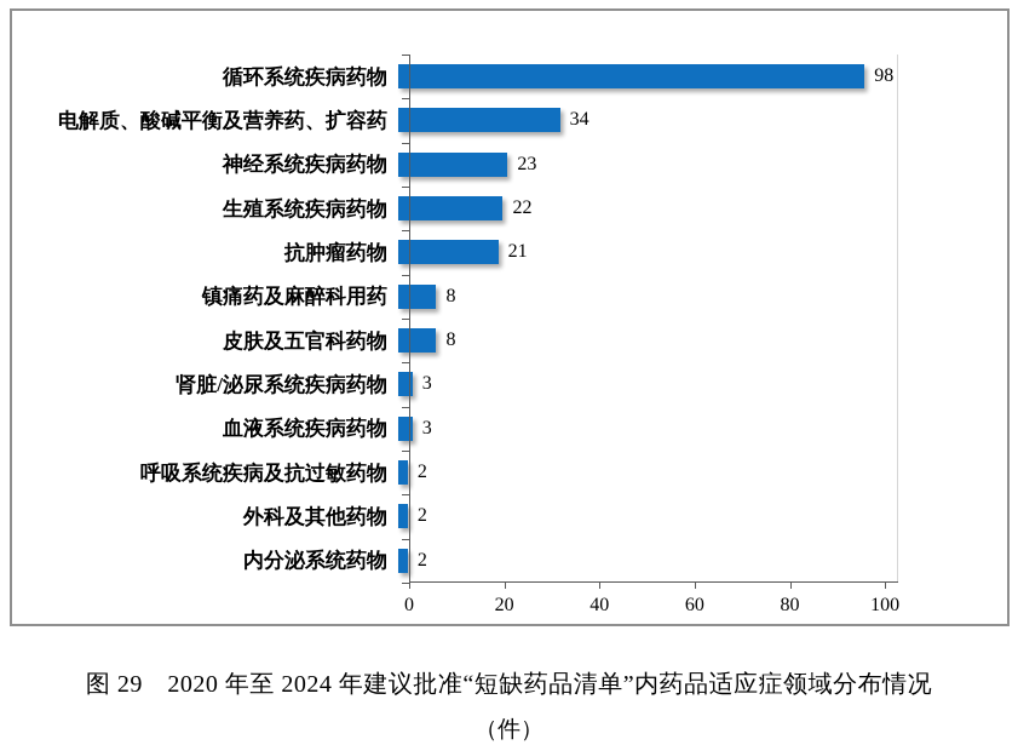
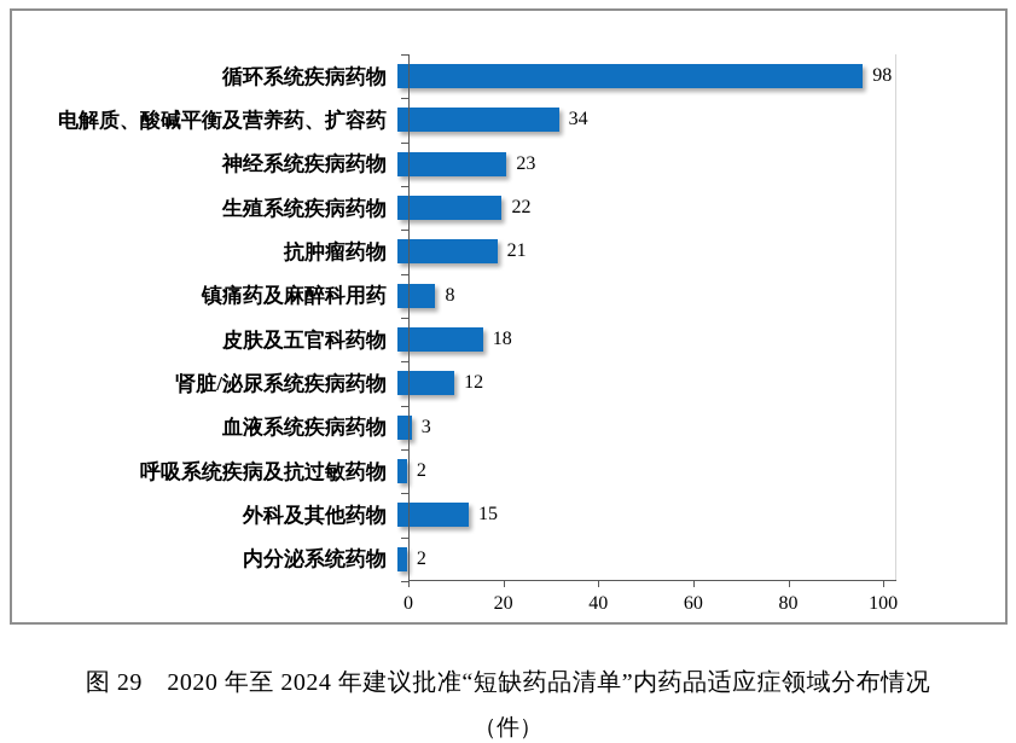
皮肤及五官科药物: 8 -> 18
肾脏/泌尿系统疾病药物: 3 -> 12
外科及其他药物: 2 -> 15
